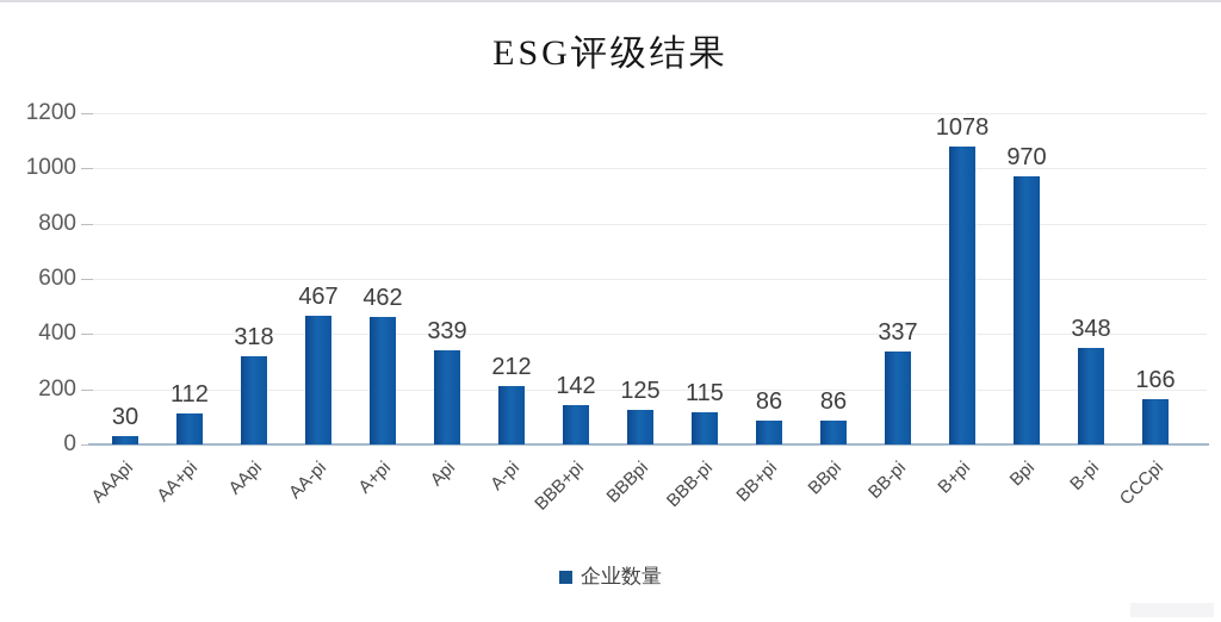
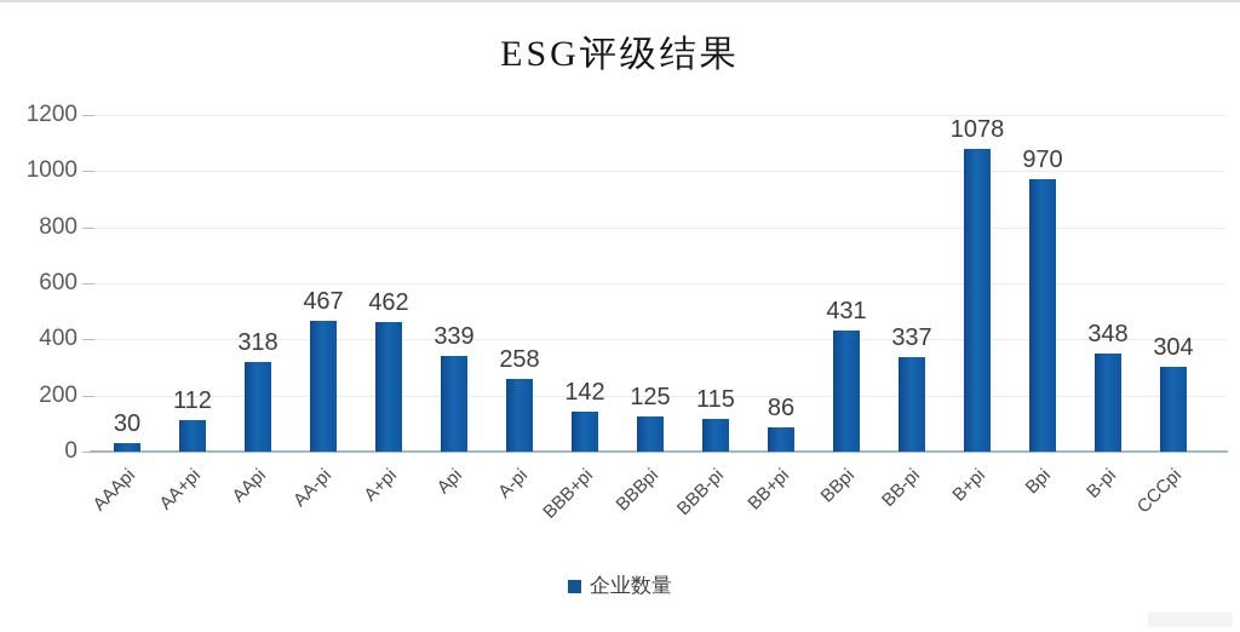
A-pi: 212 -> 258
BBpi: 86 -> 431
CCCpi: 166 -> 304
